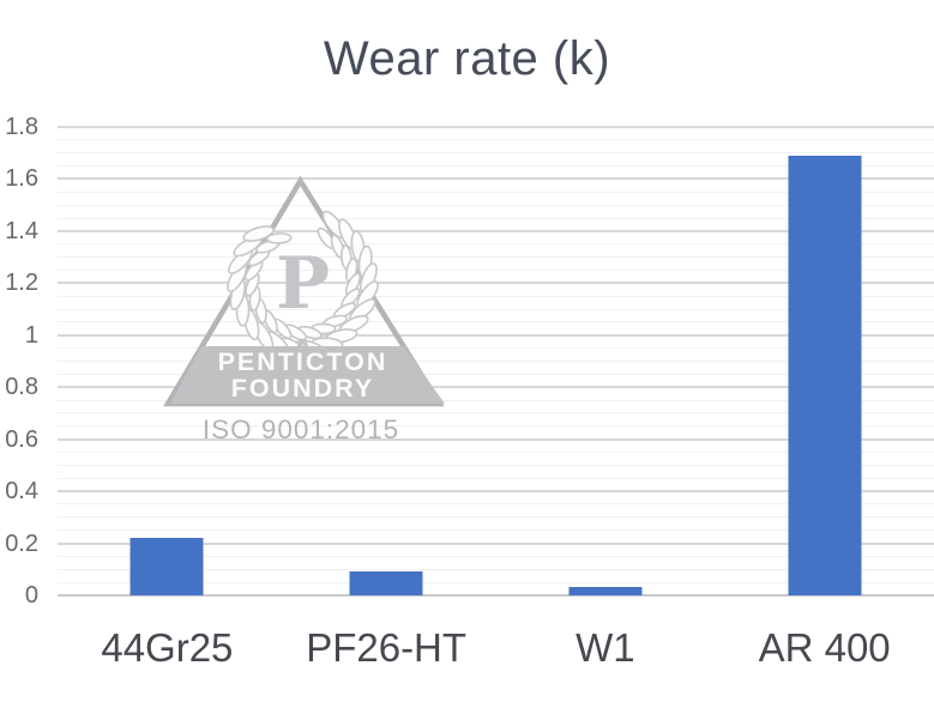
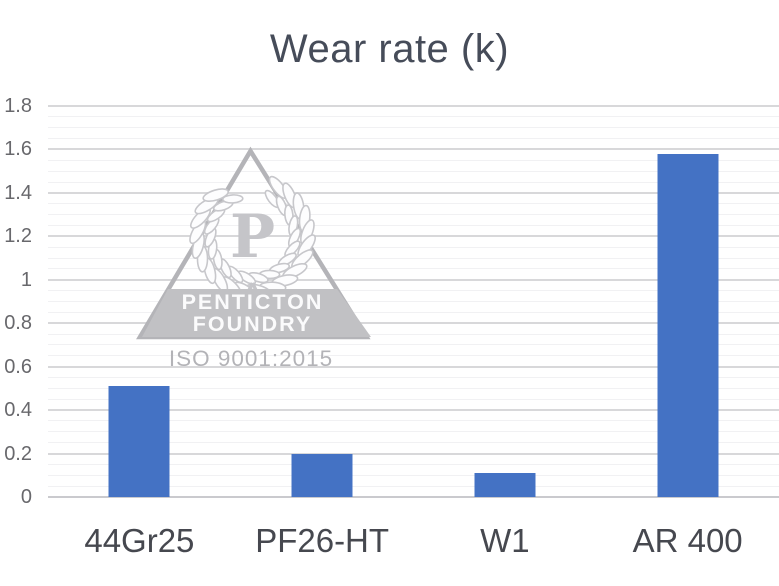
44Gr25: 0.22 -> 0.51
PF26-HT: 0.09 -> 0.20
W1: 0.03 -> 0.11
AR 400: 1.69 -> 1.58
